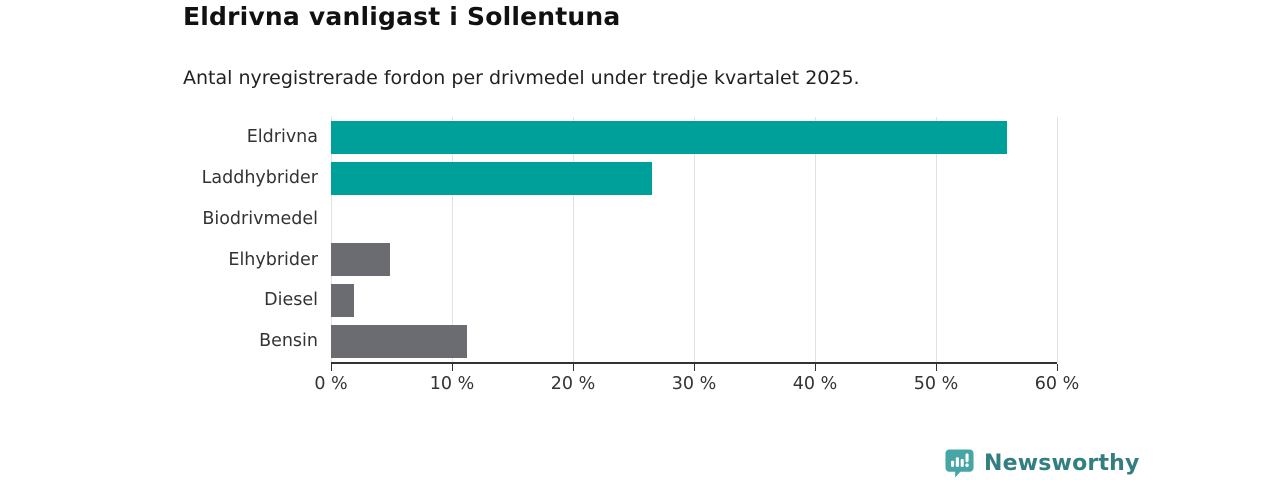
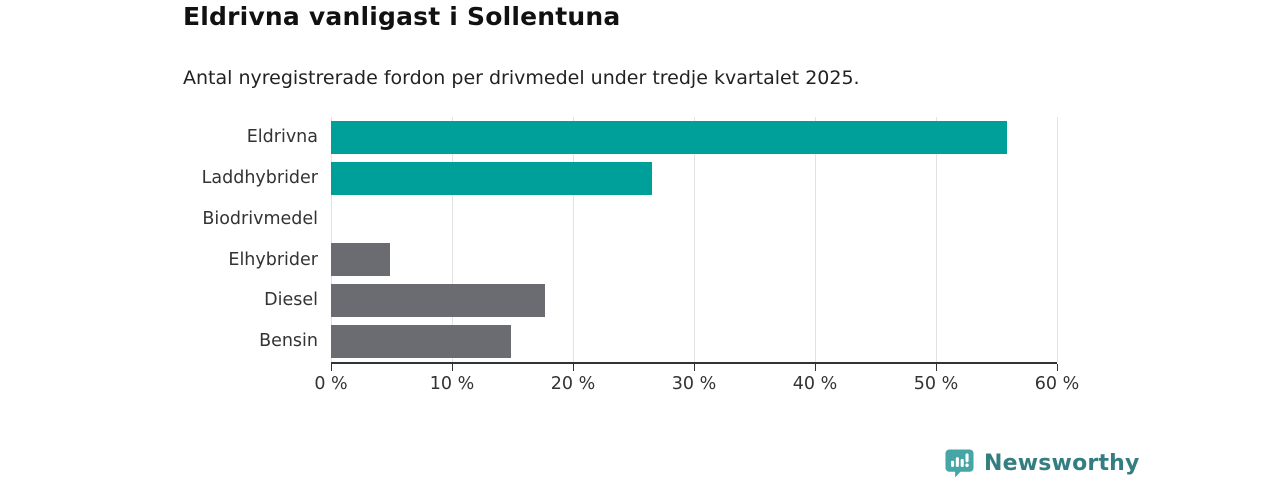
Diesel: 1.9% -> 17.7%
Bensin: 11.2% -> 14.9%
